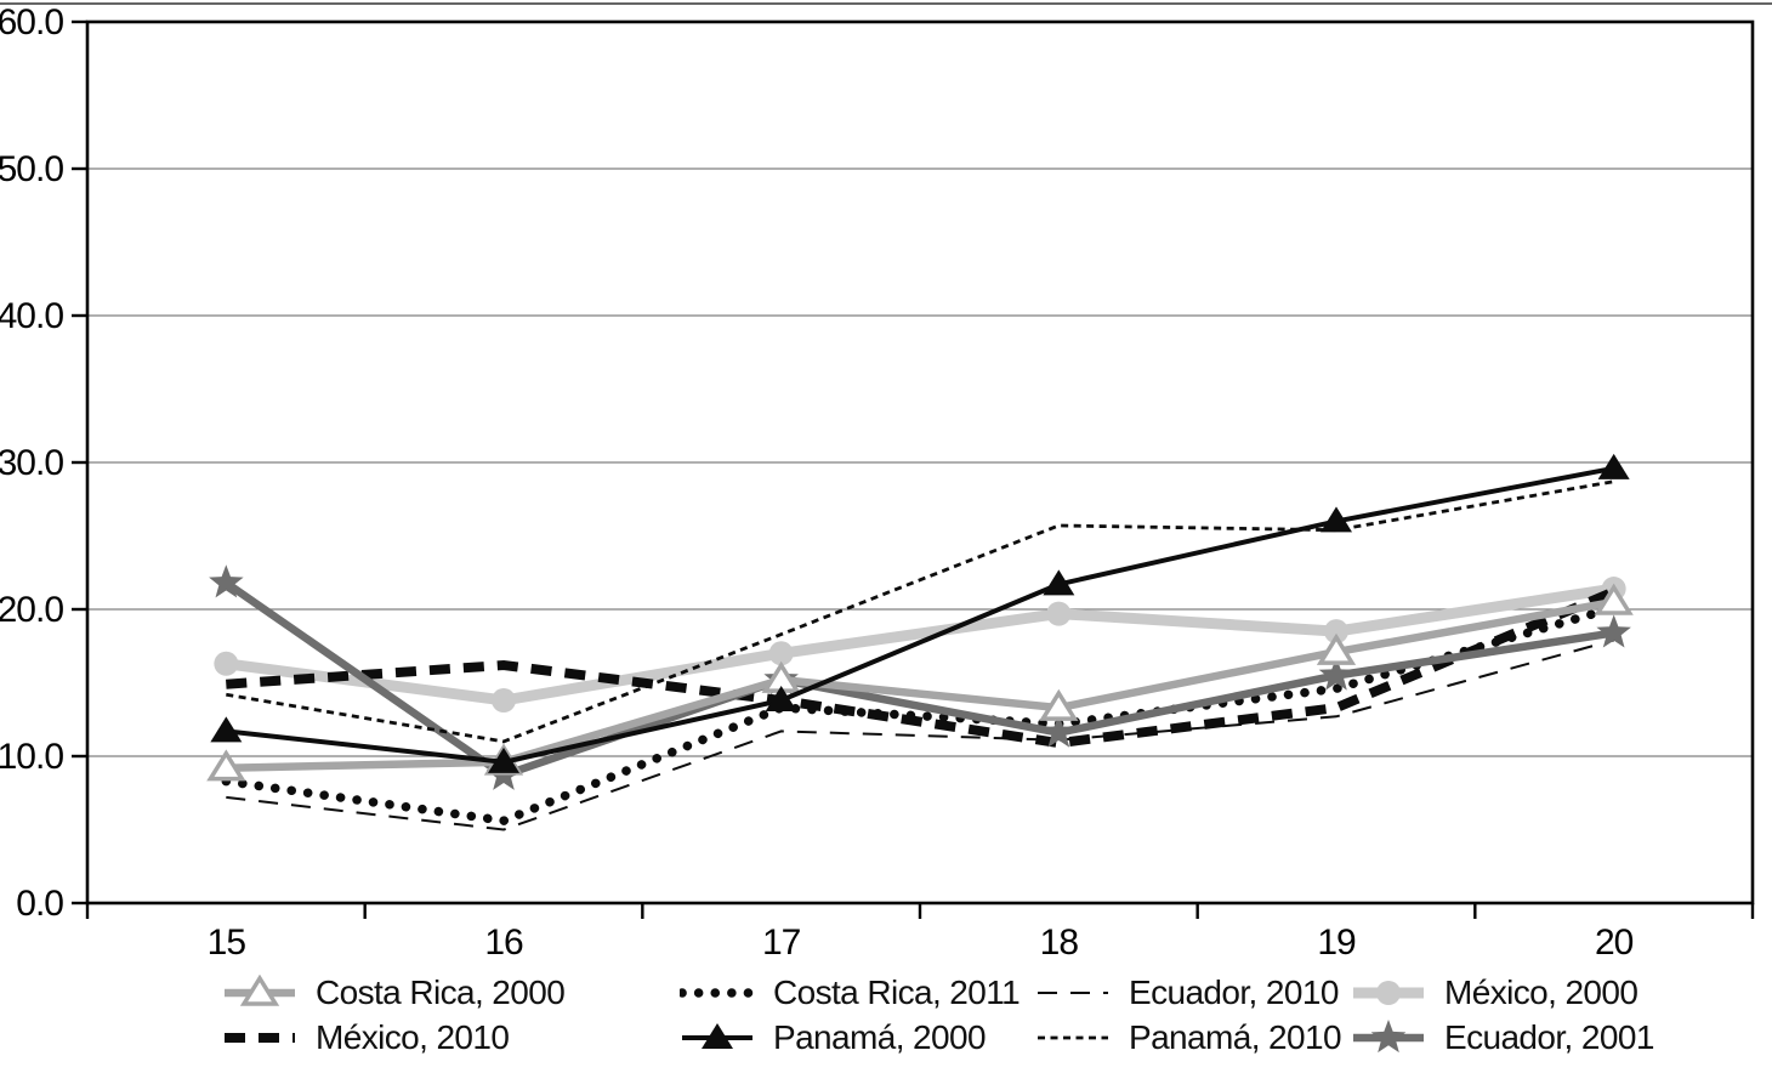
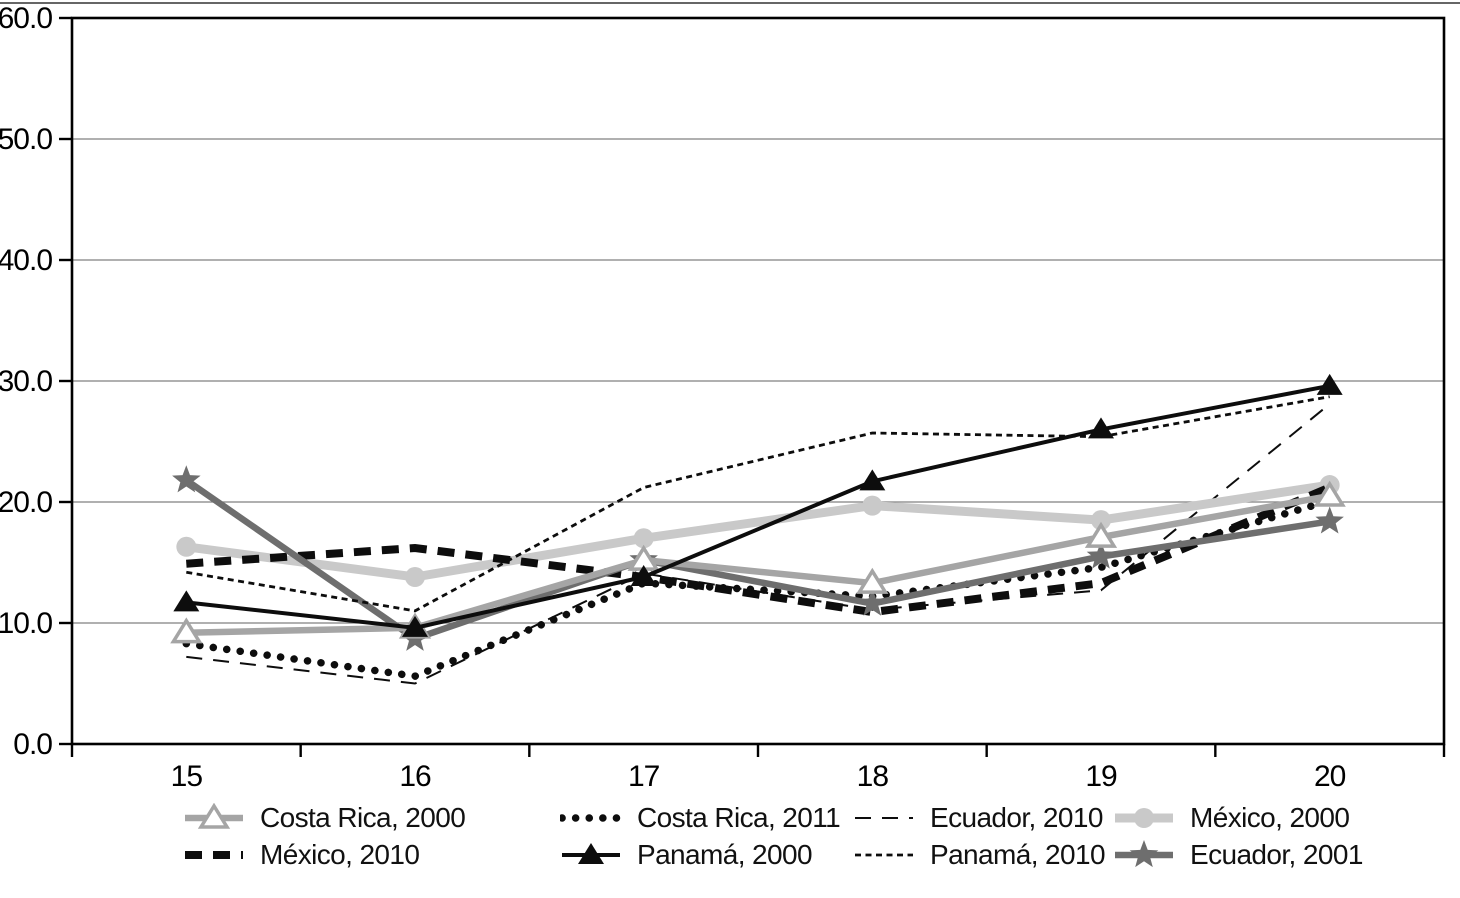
Ecuador, 2010/17: 11.7 -> 14.1
Panamá, 2010/17: 18.3 -> 21.2
Ecuador, 2010/20: 17.9 -> 28.1
